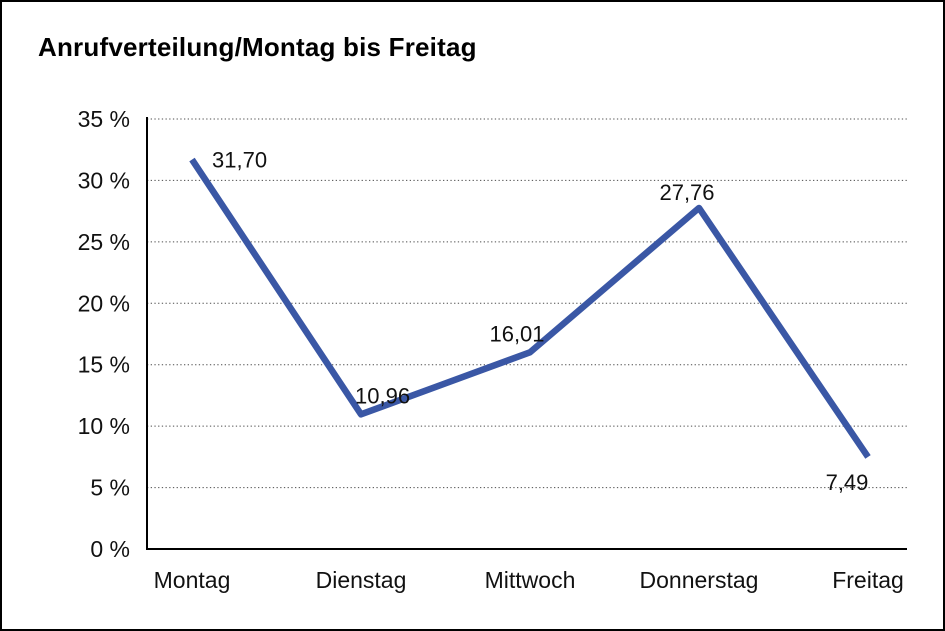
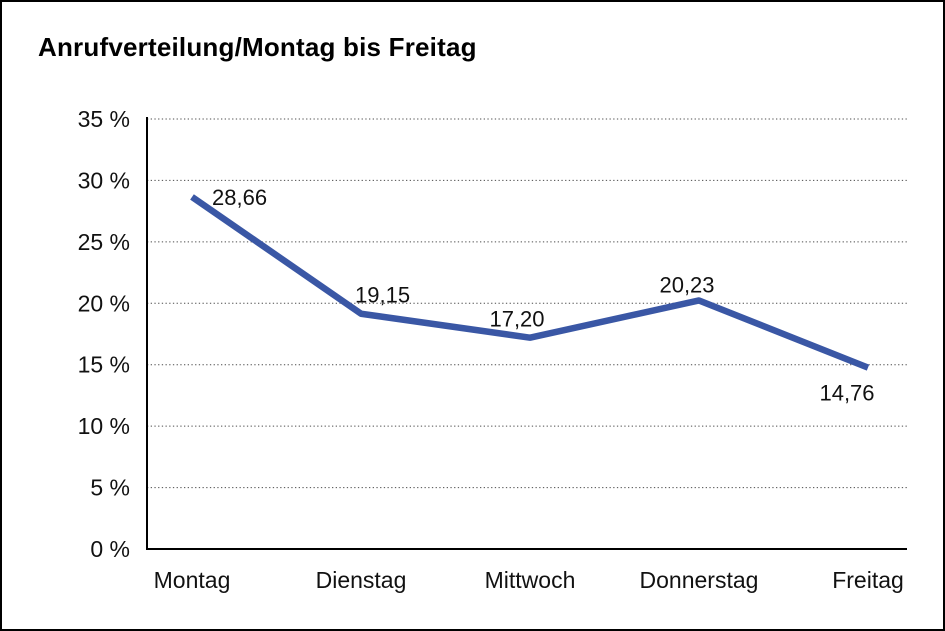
Montag: 31,70 -> 28,66
Dienstag: 10,96 -> 19,15
Mittwoch: 16,01 -> 17,20
Donnerstag: 27,76 -> 20,23
Freitag: 7,49 -> 14,76
